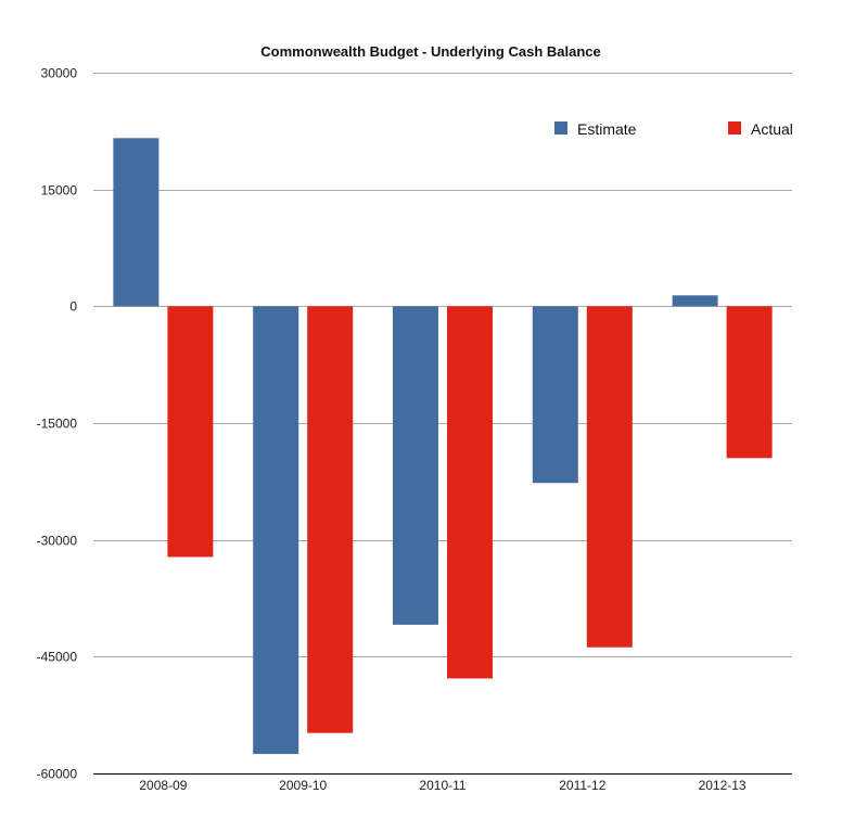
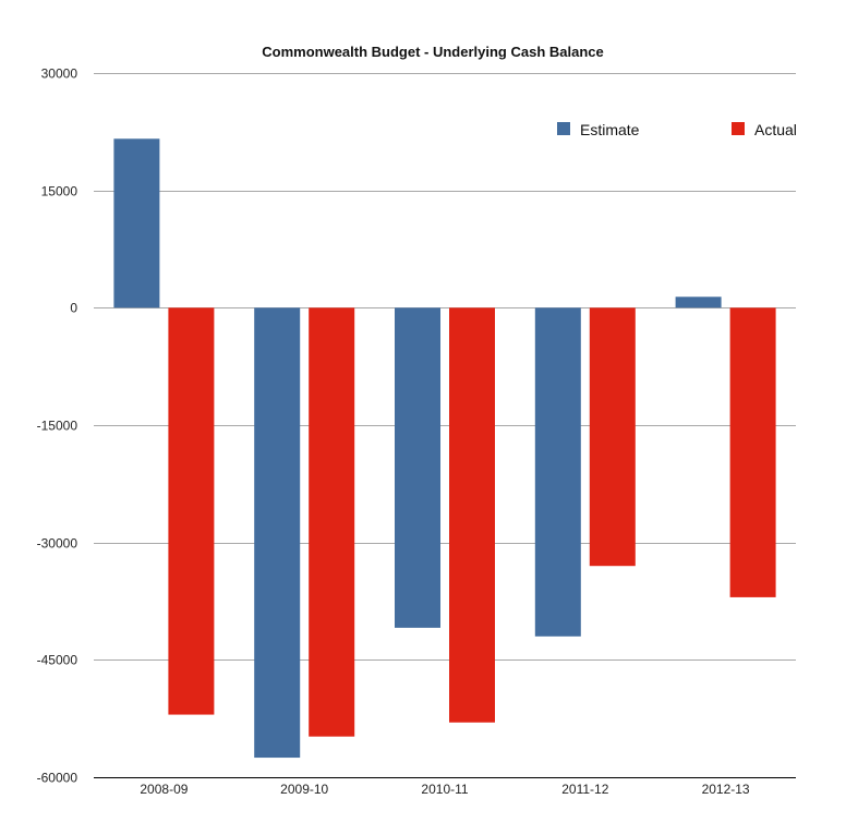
Actual/2008-09: -32000 -> -52000
Actual/2010-11: -48000 -> -53000
Estimate/2011-12: -23000 -> -42000
Actual/2011-12: -44000 -> -33000
Actual/2012-13: -20000 -> -37000
